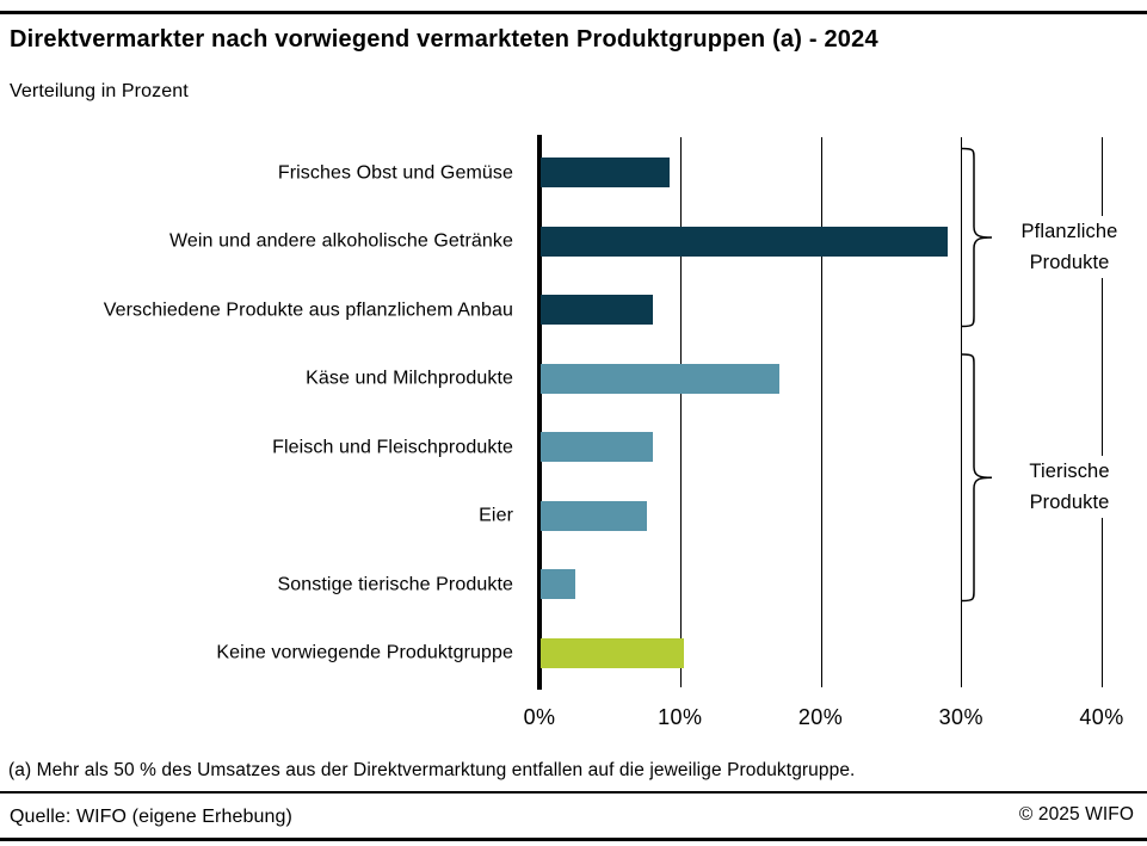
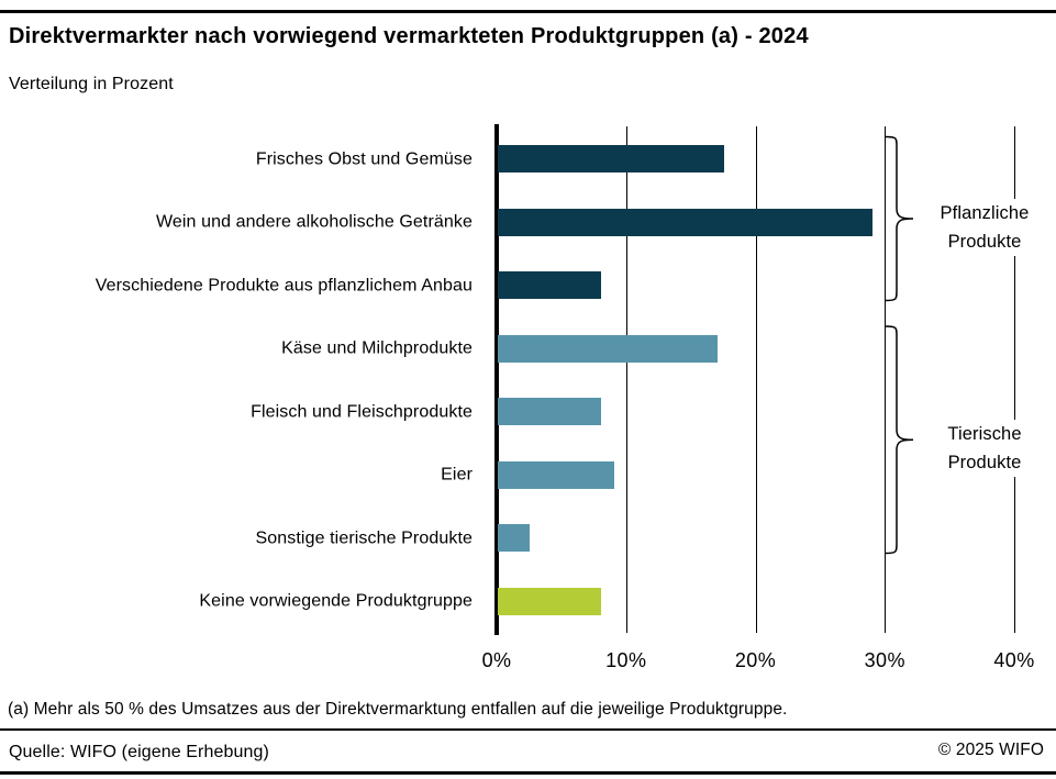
Frisches Obst und Gemüse: 9.2% -> 17.5%
Eier: 7.6% -> 9.0%
Keine vorwiegende Produktgruppe: 10.2% -> 8.0%
